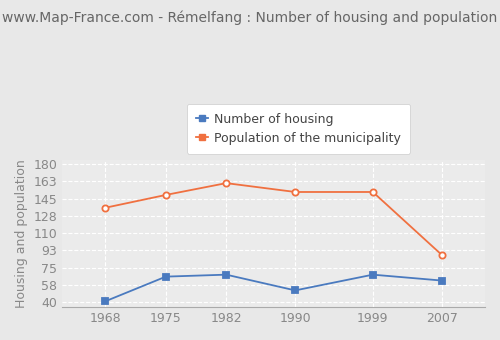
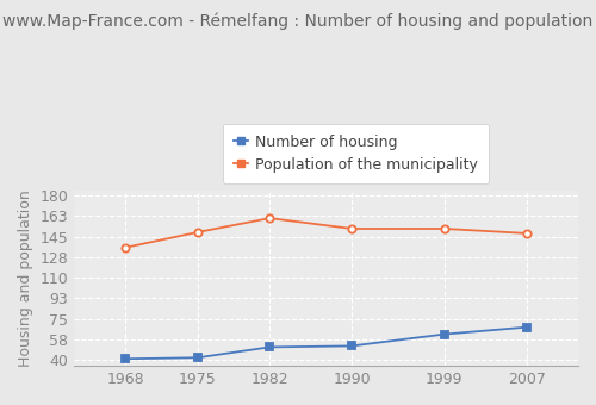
Number of housing/1975: 66 -> 42
Number of housing/1982: 68 -> 51
Number of housing/1999: 68 -> 62
Number of housing/2007: 62 -> 68
Population of the municipality/2007: 88 -> 148
